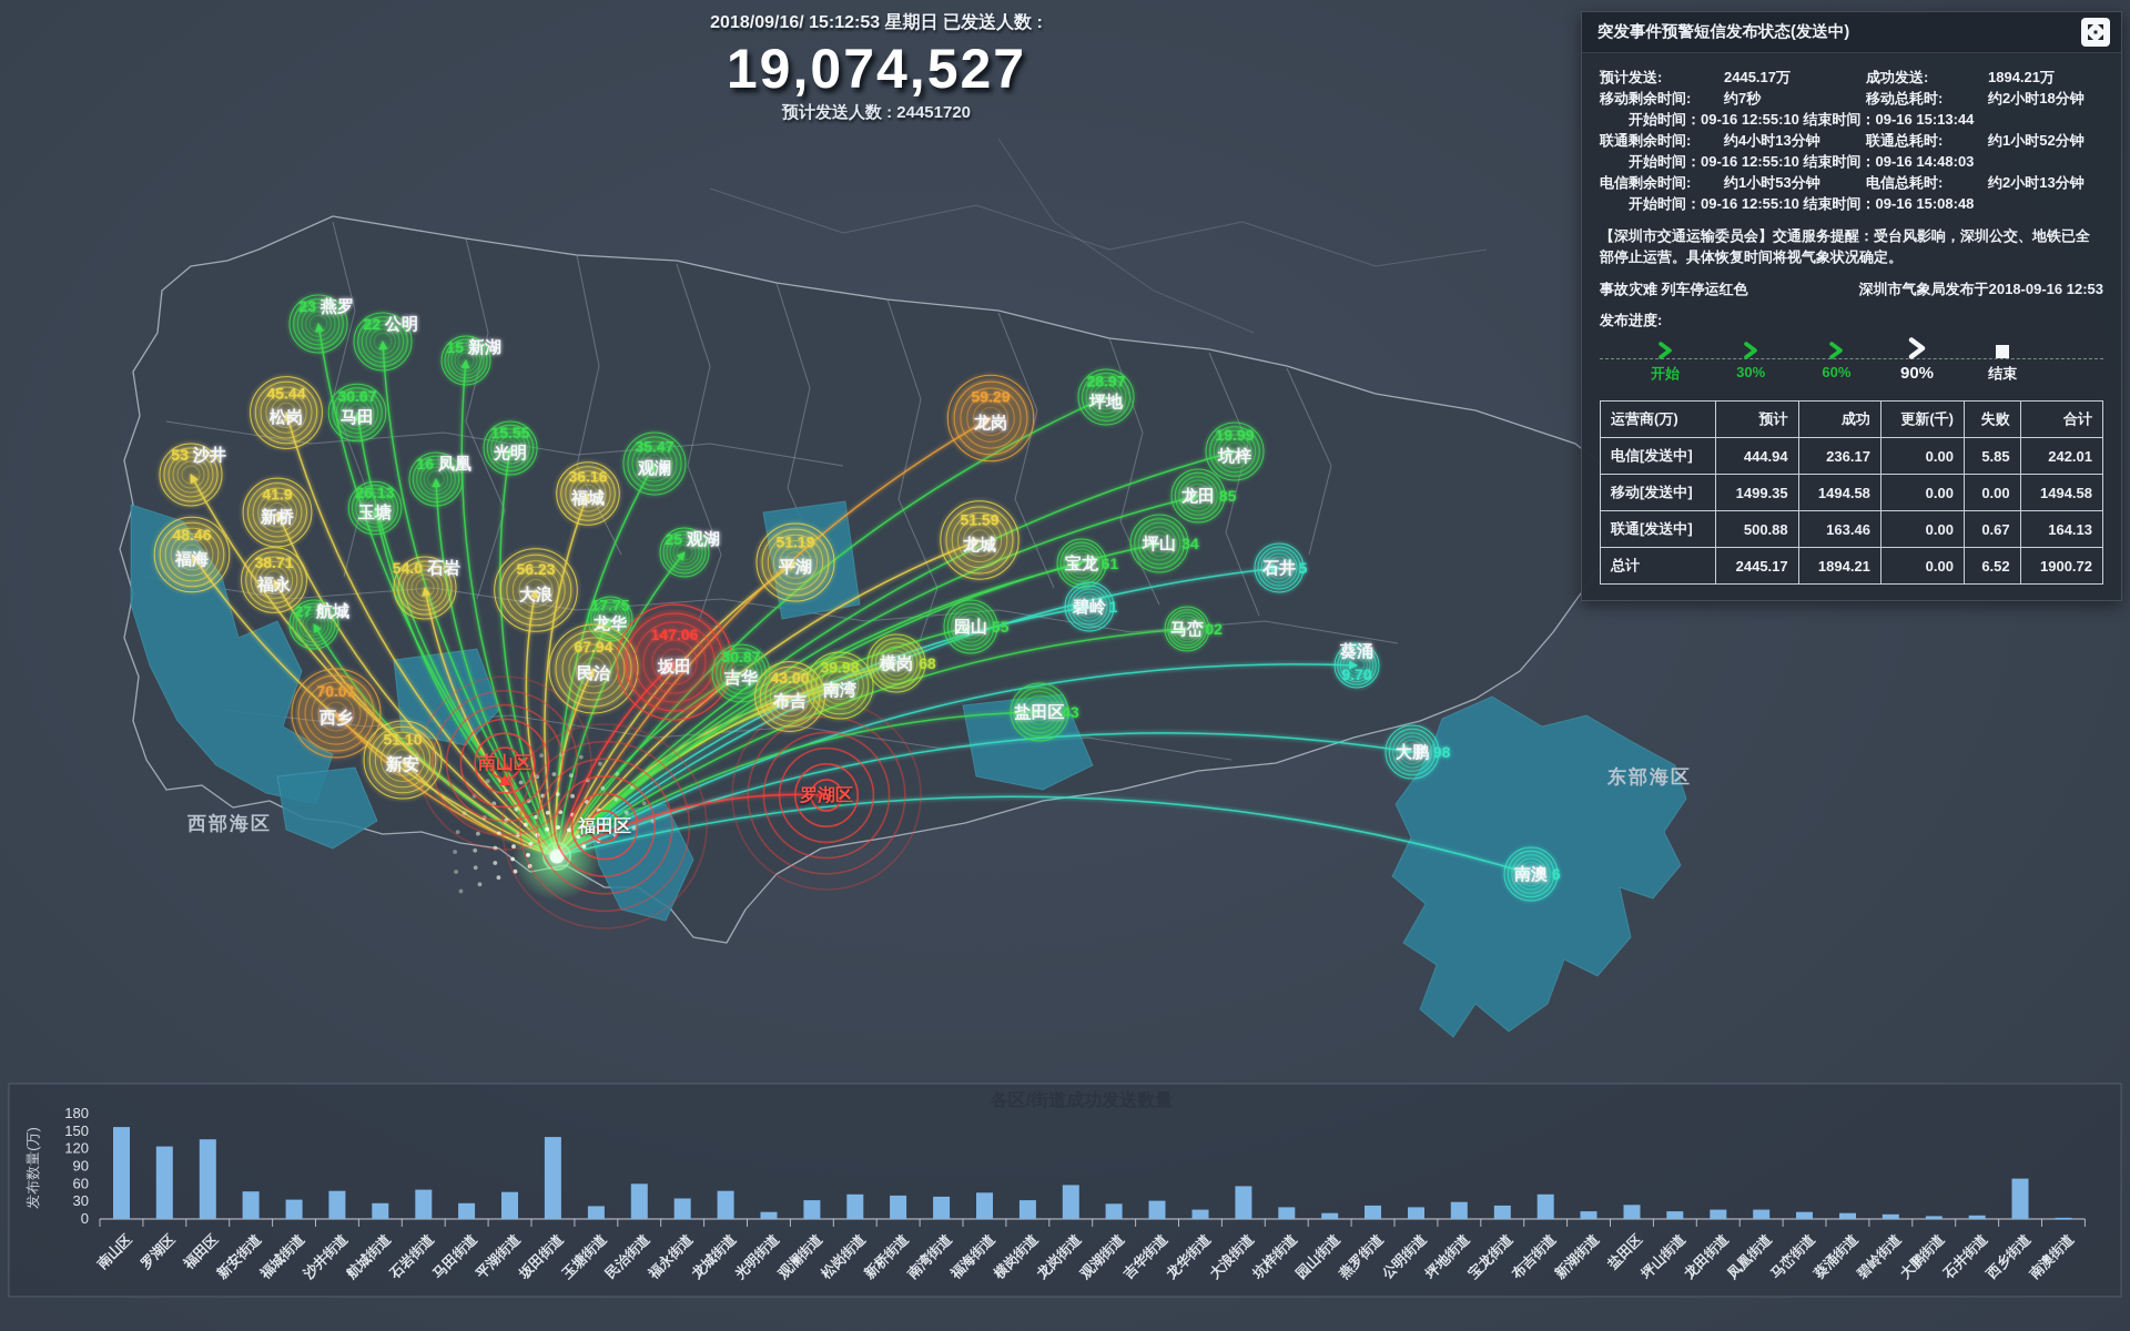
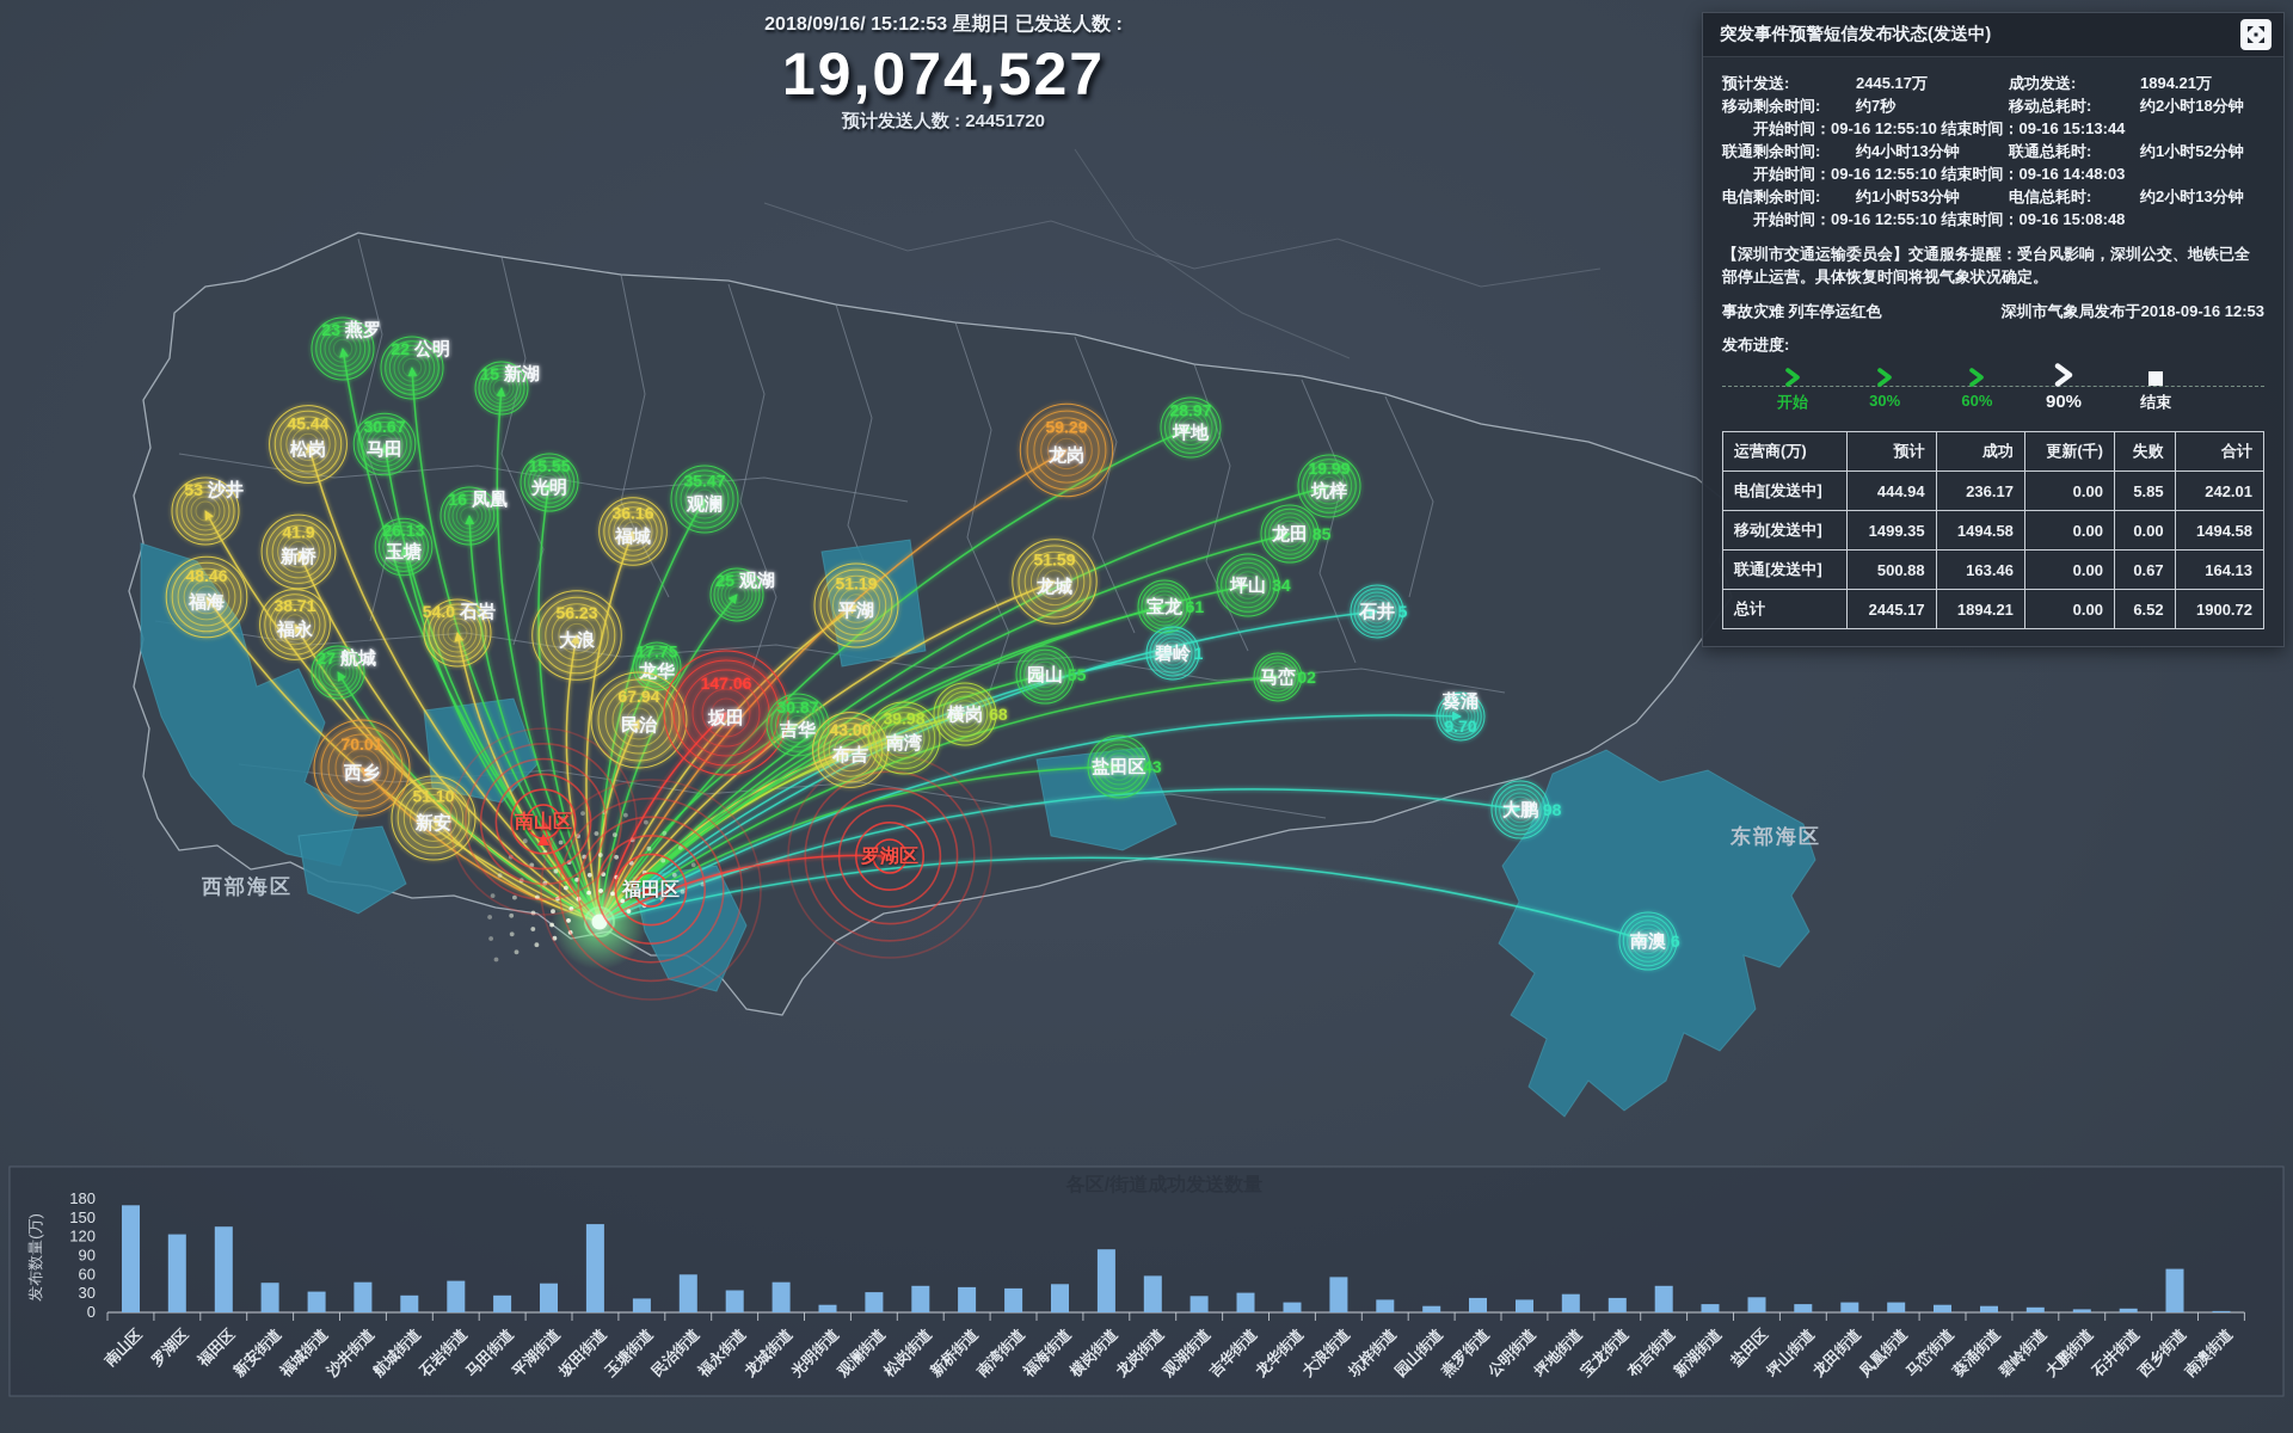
南山区: 160 -> 170
横岗街道: 30 -> 100
